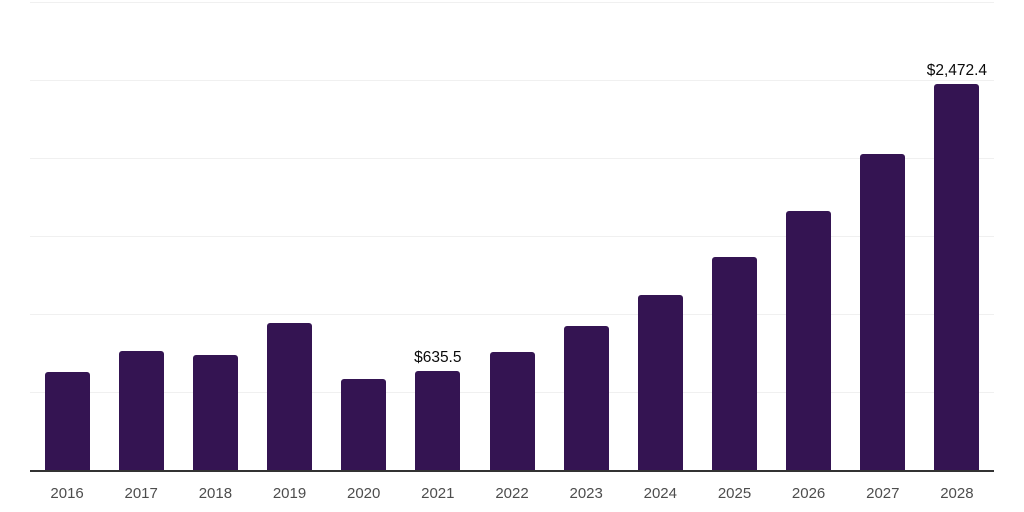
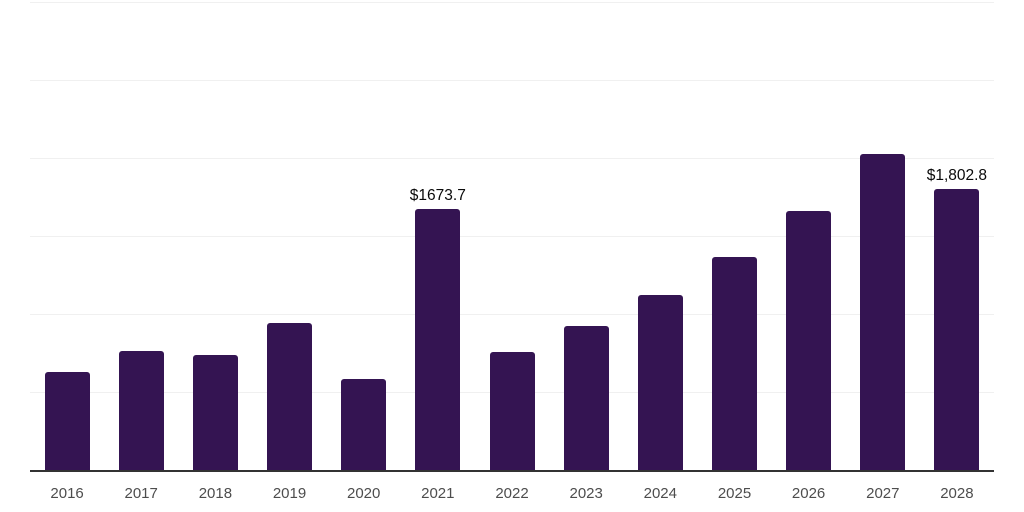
2021: $635.5 -> $1673.7
2028: $2,472.4 -> $1,802.8
